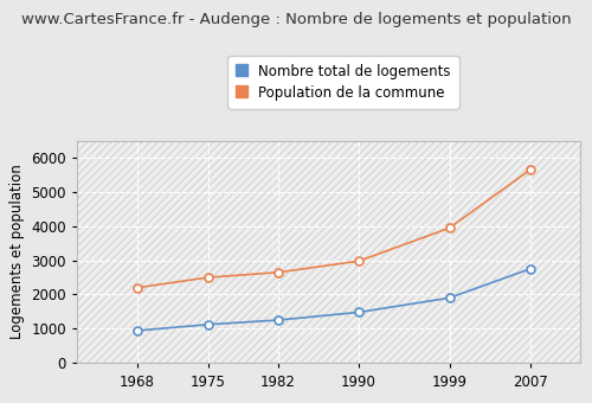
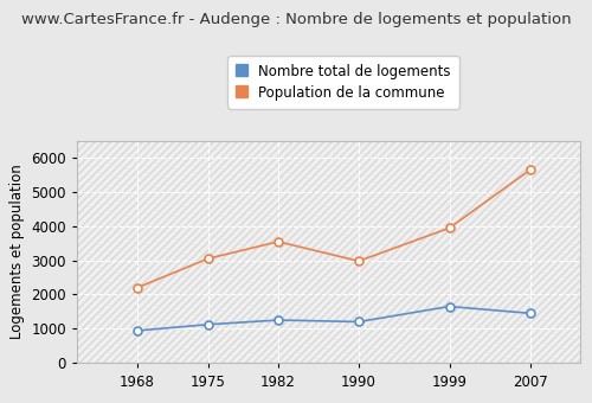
Population de la commune/1975: 2500 -> 3050
Population de la commune/1982: 2650 -> 3550
Nombre total de logements/1990: 1480 -> 1200
Nombre total de logements/1999: 1900 -> 1650
Nombre total de logements/2007: 2750 -> 1450
